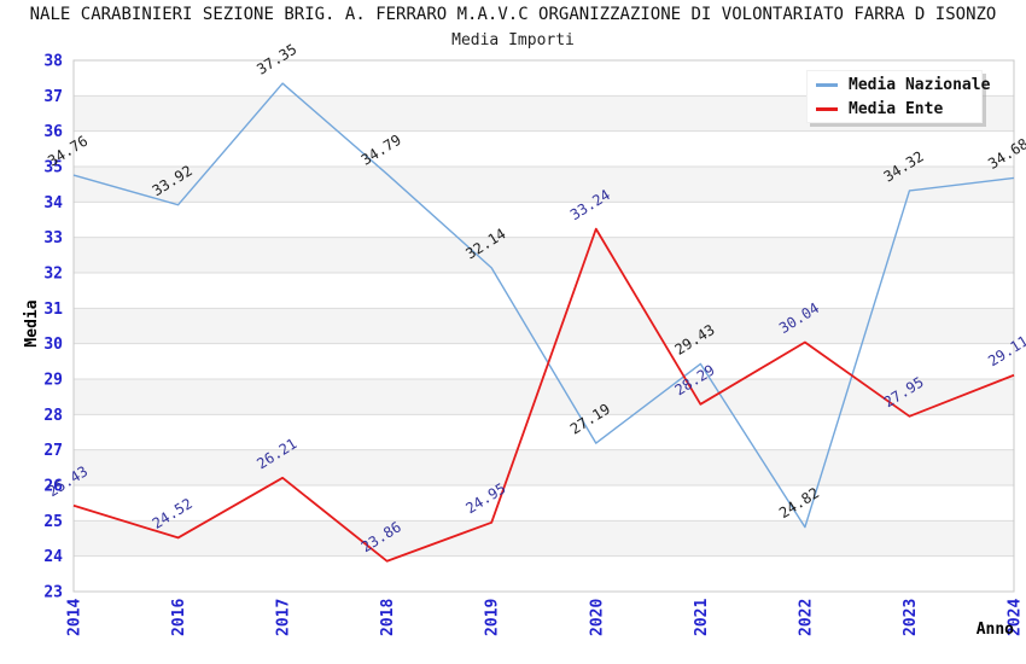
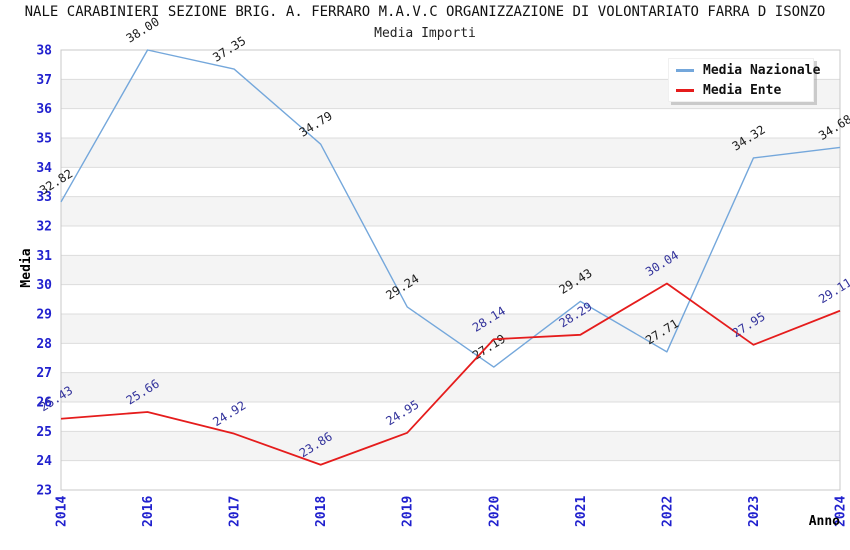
Media Nazionale/2014: 34.76 -> 32.82
Media Nazionale/2016: 33.92 -> 38.00
Media Ente/2016: 24.52 -> 25.66
Media Ente/2017: 26.21 -> 24.92
Media Nazionale/2019: 32.14 -> 29.24
Media Ente/2020: 33.24 -> 28.14
Media Nazionale/2022: 24.82 -> 27.71
